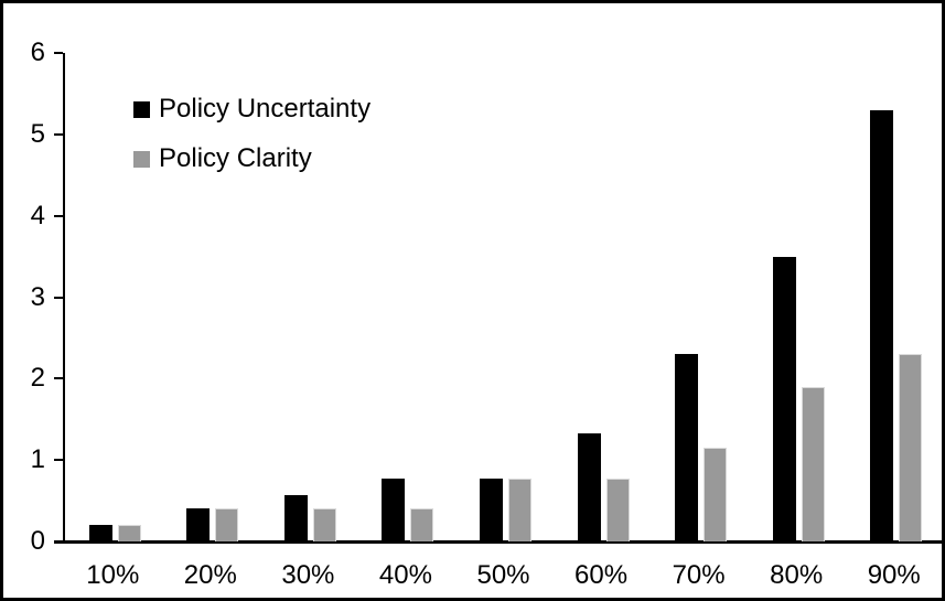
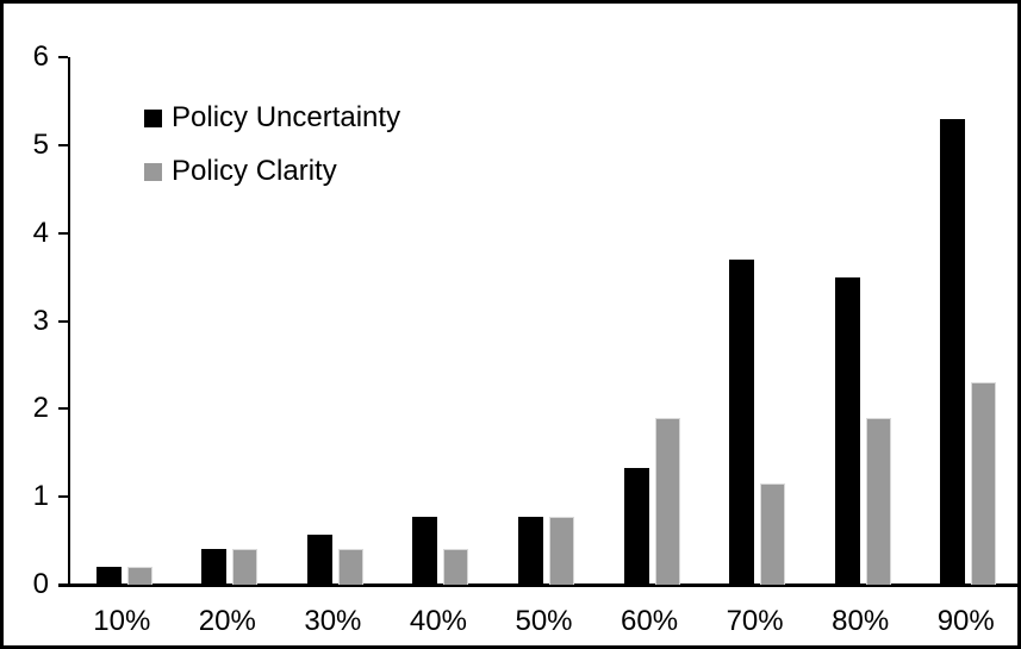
Policy Clarity/60%: 0.8 -> 1.9
Policy Uncertainty/70%: 2.3 -> 3.7
